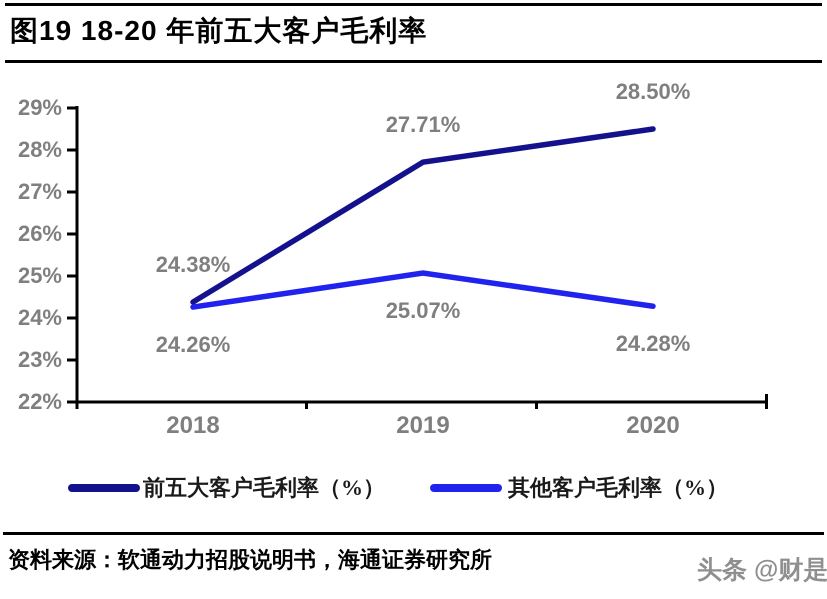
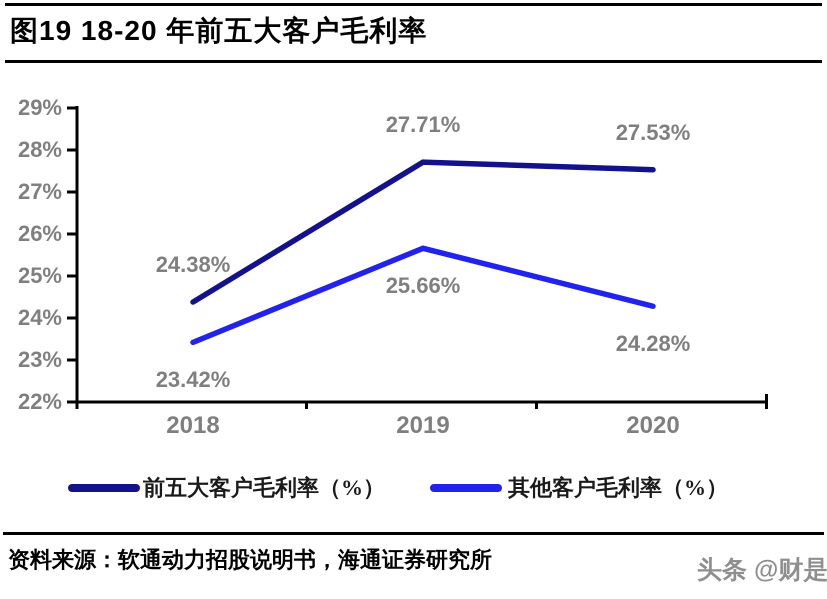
其他客户毛利率（%）/2018: 24.26% -> 23.42%
其他客户毛利率（%）/2019: 25.07% -> 25.66%
前五大客户毛利率（%）/2020: 28.50% -> 27.53%
